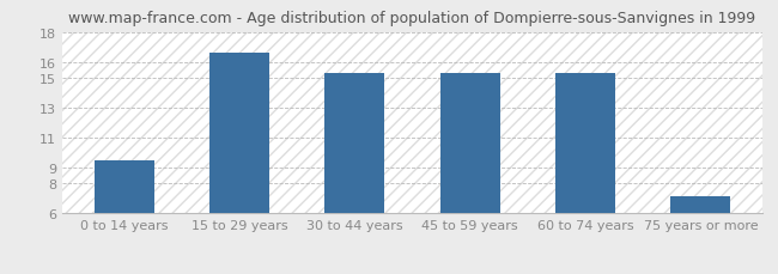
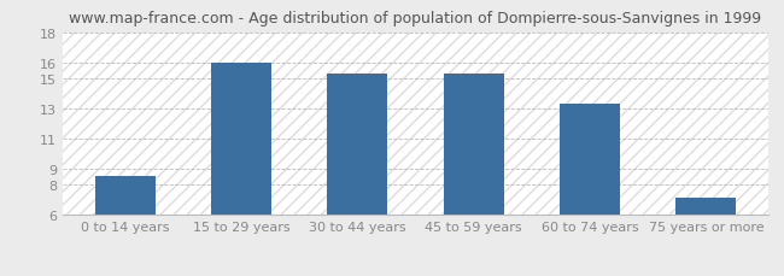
0 to 14 years: 9.5 -> 8.6
15 to 29 years: 16.6 -> 16.0
60 to 74 years: 15.3 -> 13.3
